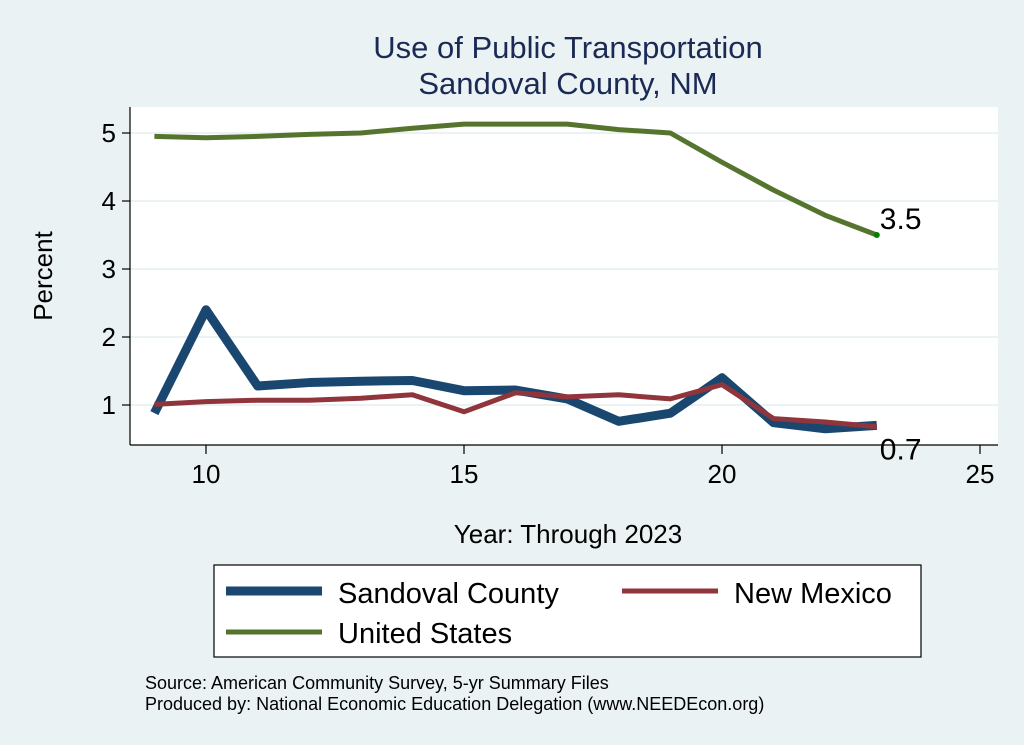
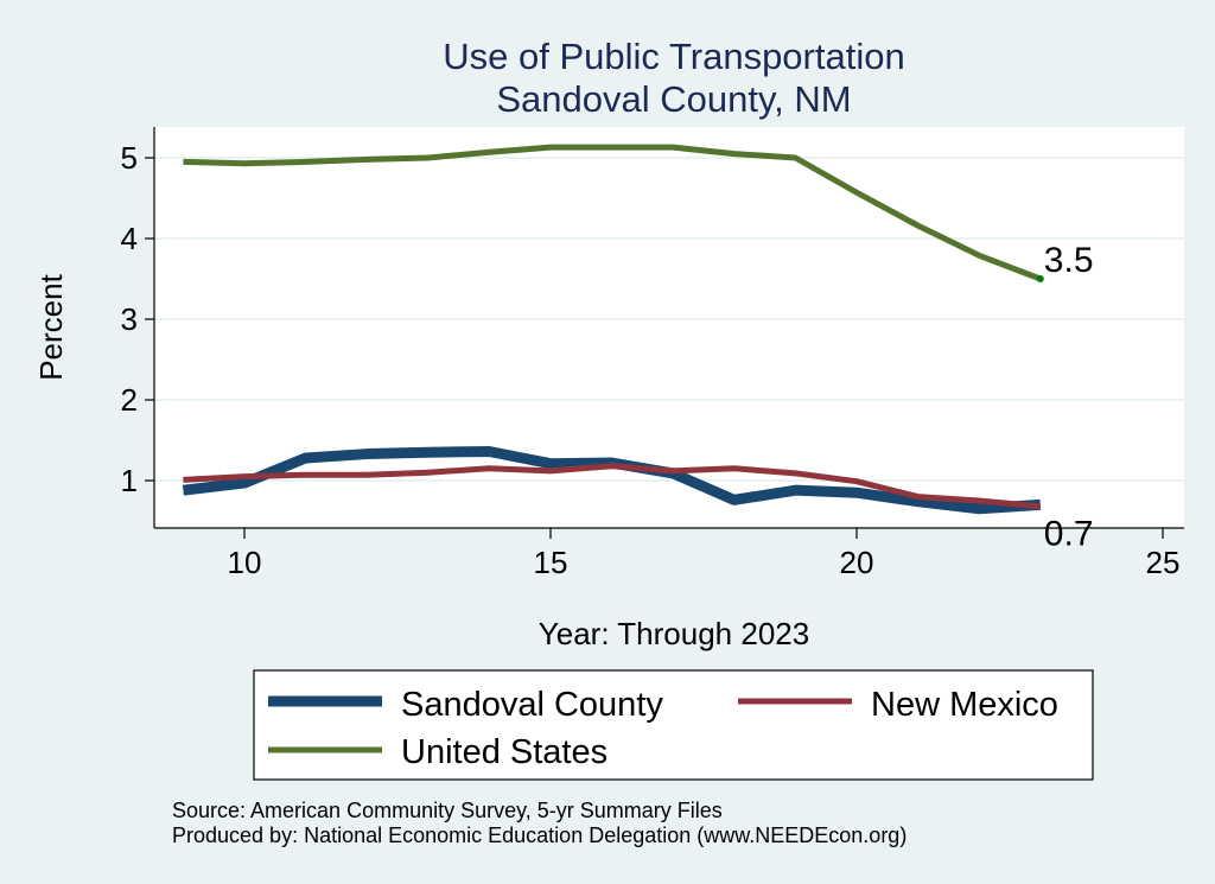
Sandoval County/10: 2.4 -> 1.0
New Mexico/15: 0.9 -> 1.1
Sandoval County/20: 1.4 -> 0.8
New Mexico/20: 1.3 -> 1.0
